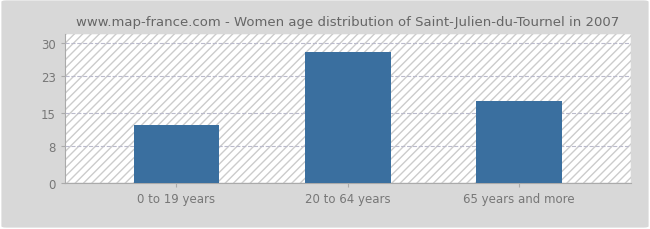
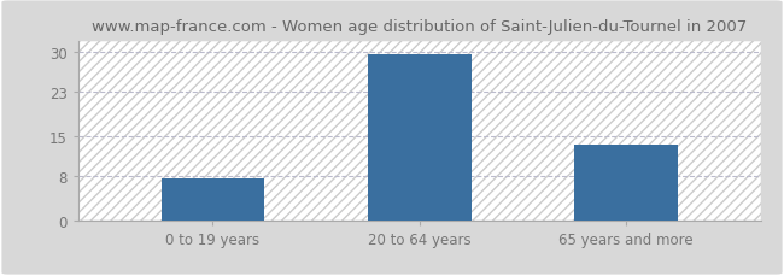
0 to 19 years: 12.5 -> 7.5
20 to 64 years: 28.0 -> 29.5
65 years and more: 17.5 -> 13.5
